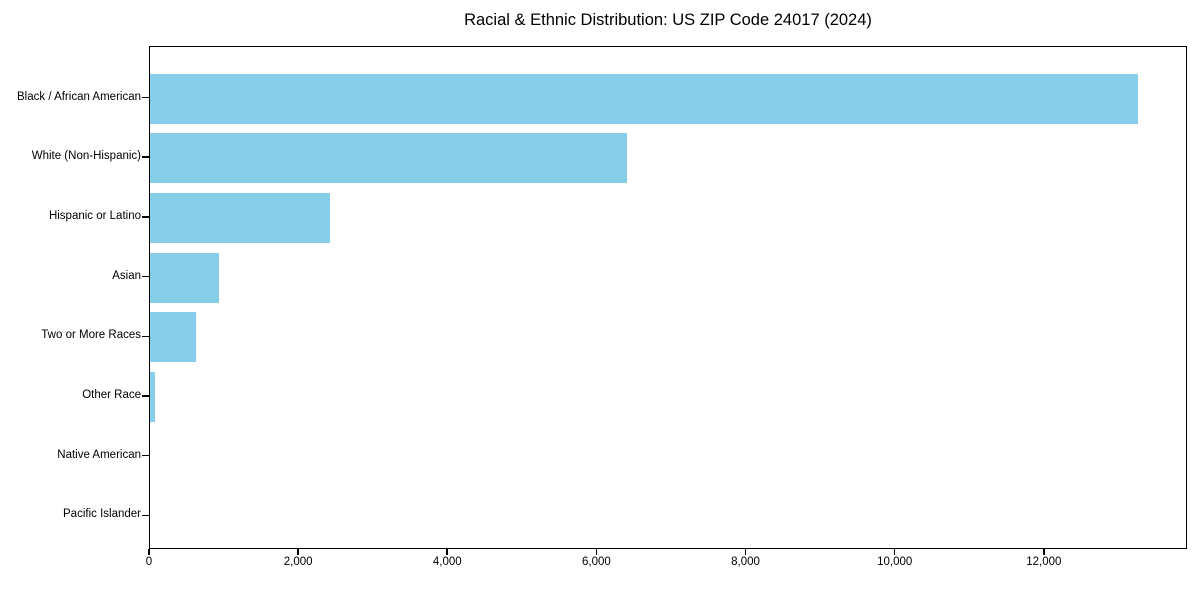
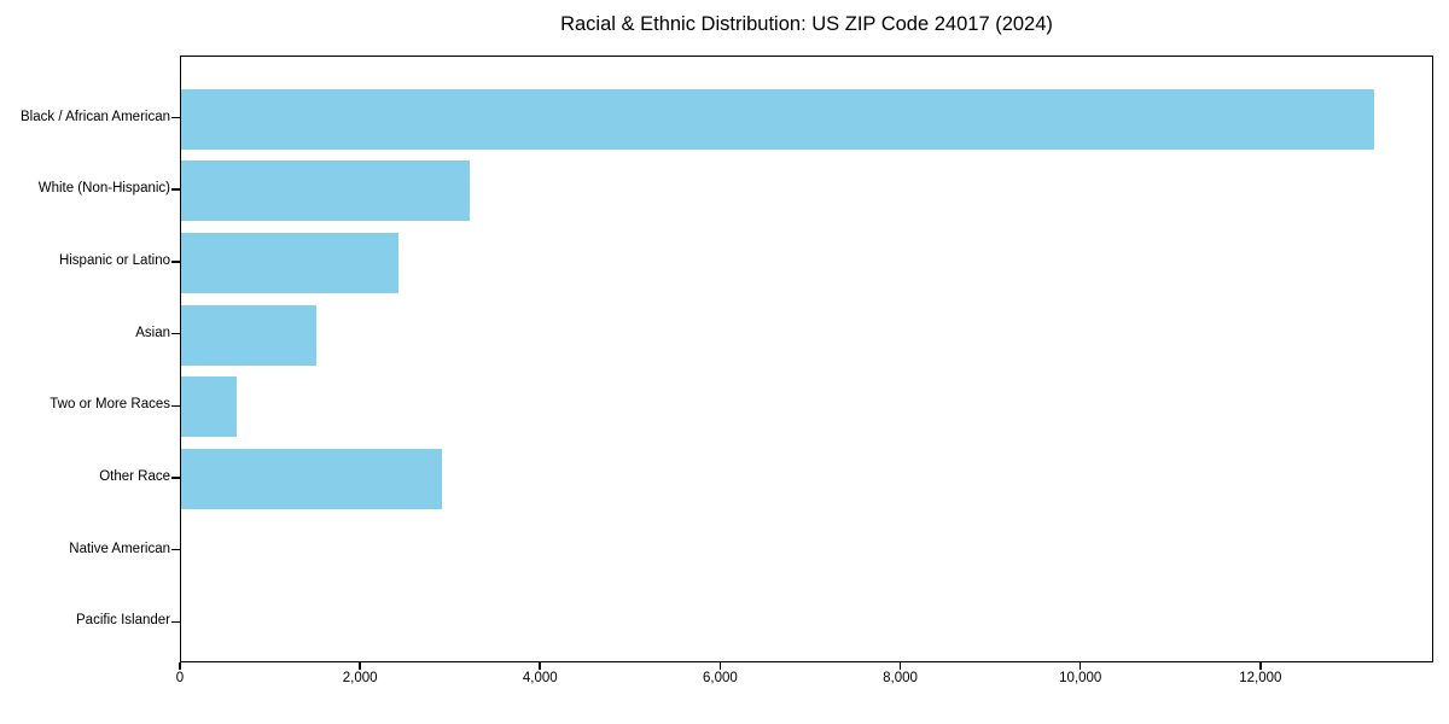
White (Non-Hispanic): 6400 -> 3200
Asian: 900 -> 1500
Other Race: 100 -> 2900
